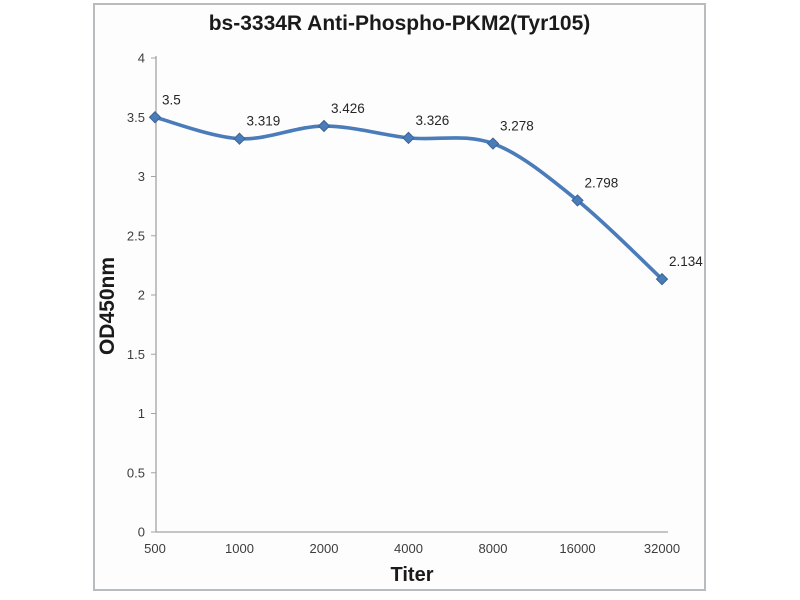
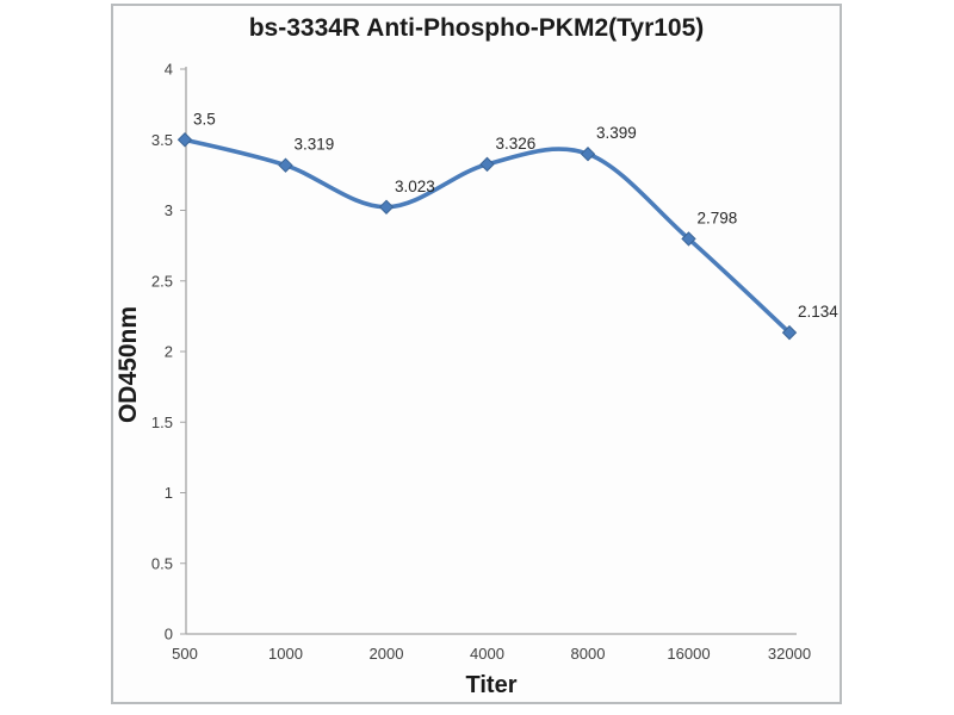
2000: 3.426 -> 3.023
8000: 3.278 -> 3.399
